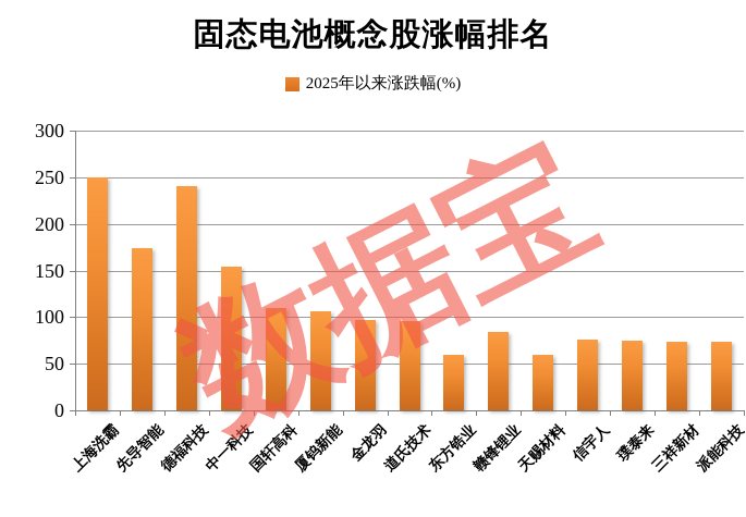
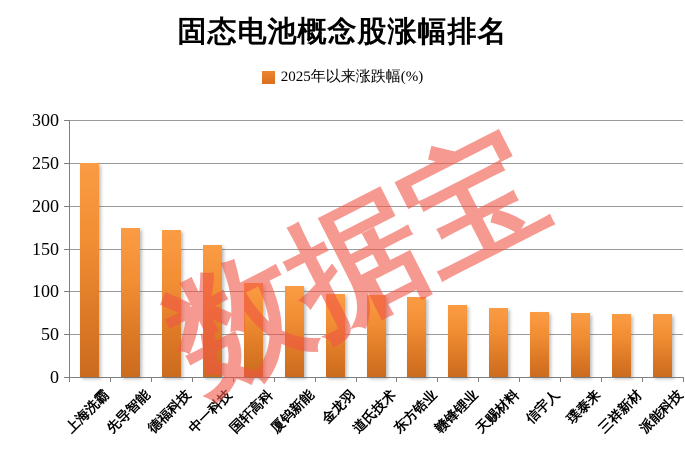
德福科技: 240 -> 170
东方锆业: 60 -> 90
天赐材料: 60 -> 80
